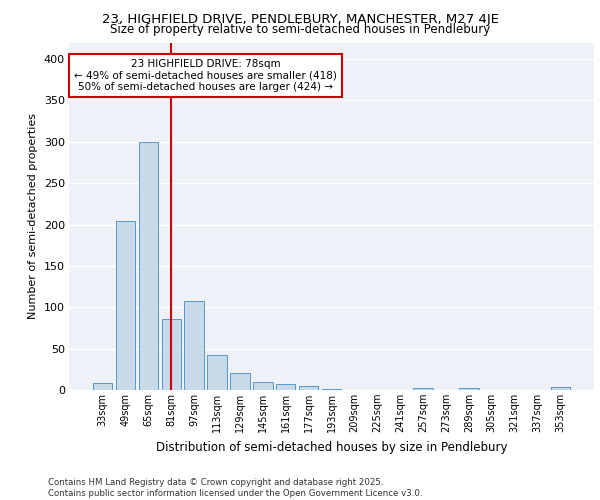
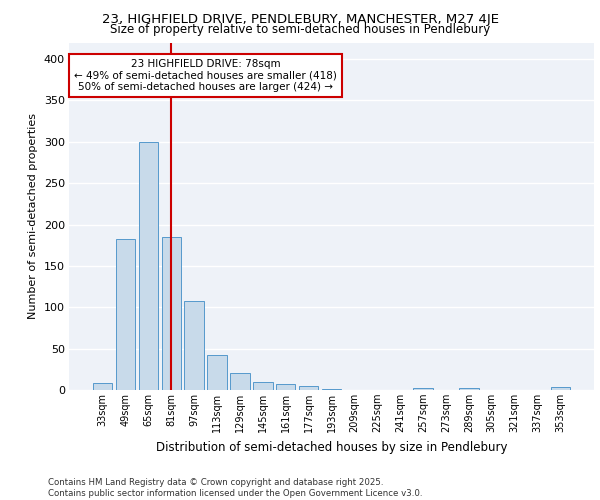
49sqm: 204 -> 183
81sqm: 86 -> 185
